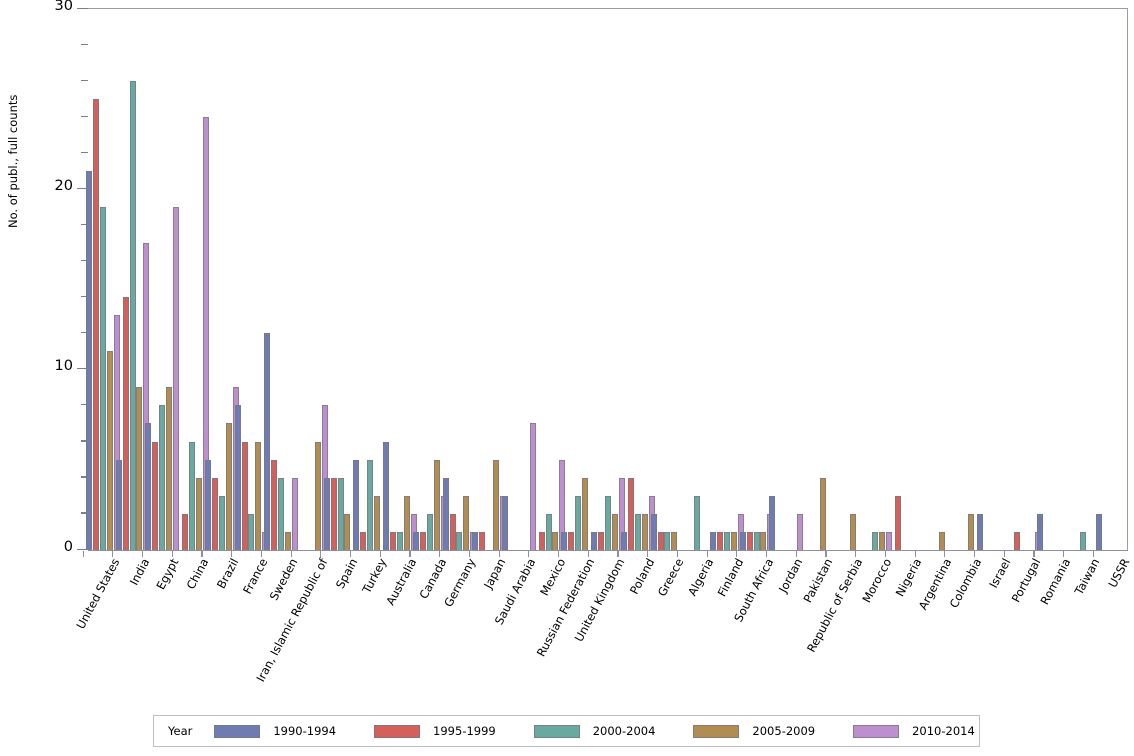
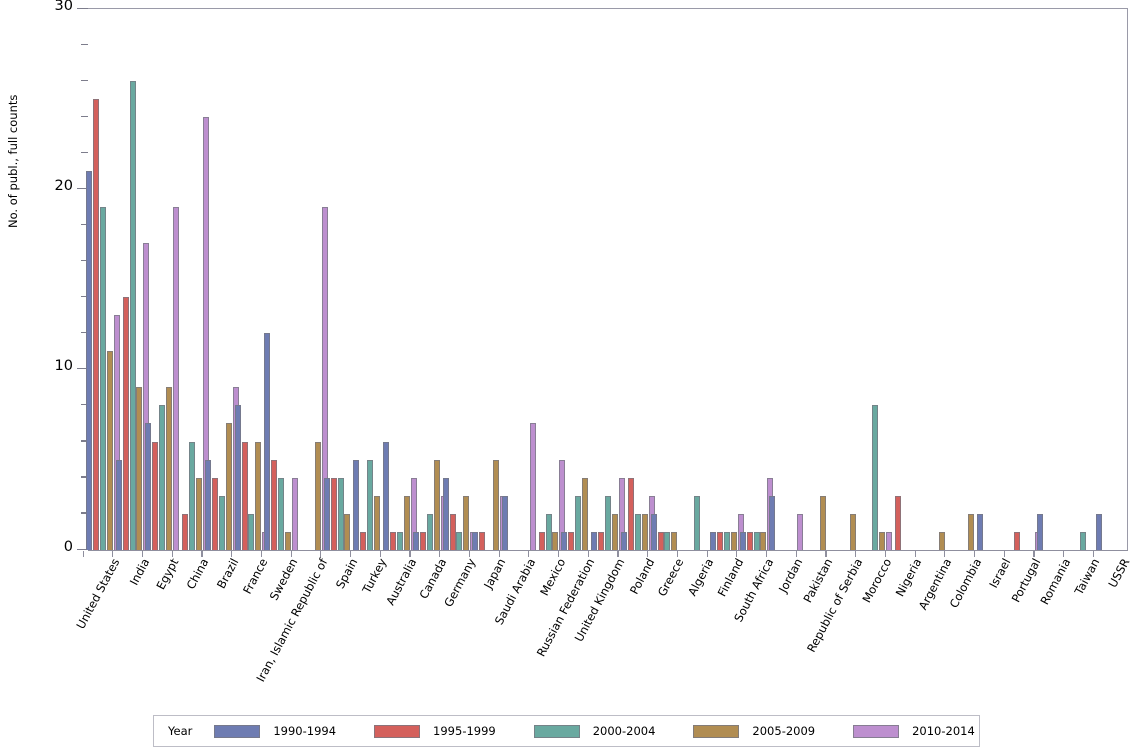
2010-2014/Iran, Islamic Republic of: 8 -> 19
2010-2014/Australia: 2 -> 4
2010-2014/South Africa: 2 -> 4
2005-2009/Pakistan: 4 -> 3
2000-2004/Morocco: 1 -> 8
